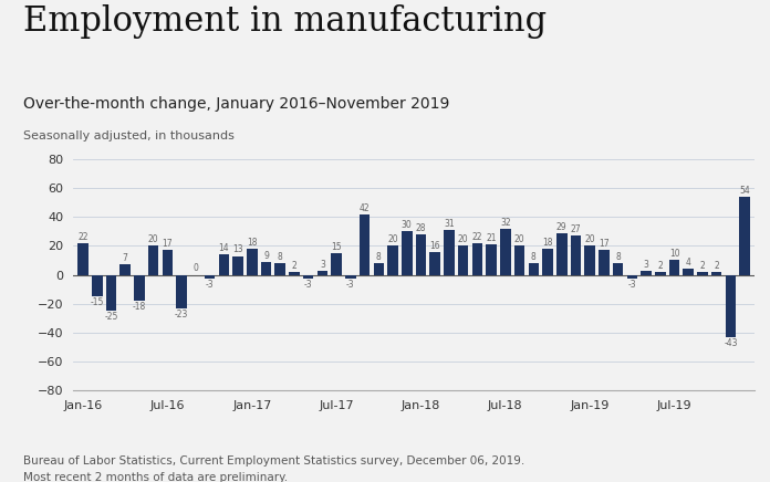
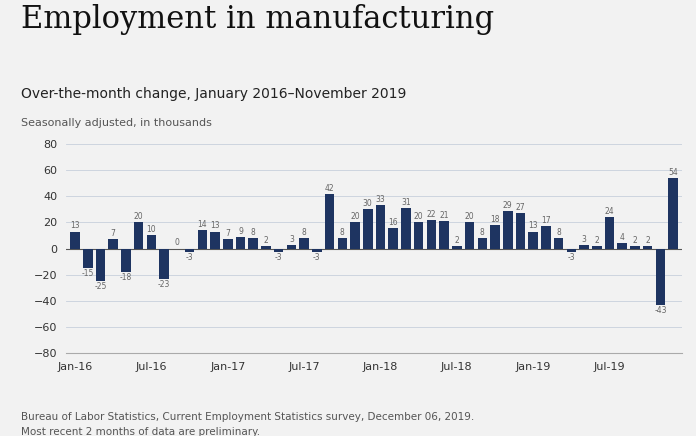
Jan-16: 22 -> 13
Jul-16: 17 -> 10
Jan-17: 18 -> 7
Jul-17: 15 -> 8
Jan-18: 28 -> 33
Jul-18: 32 -> 2
Jan-19: 20 -> 13
Jul-19: 10 -> 24
